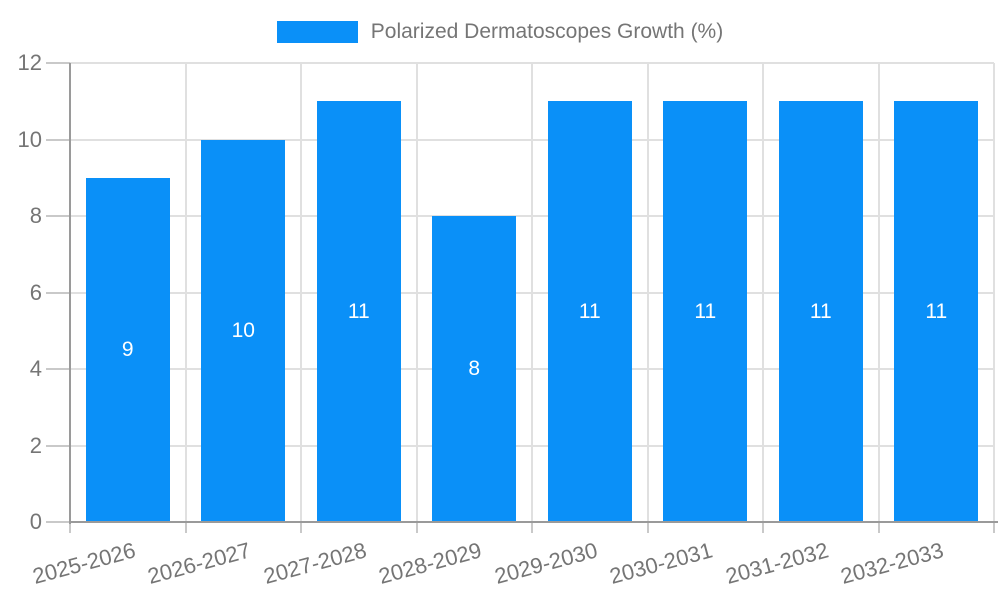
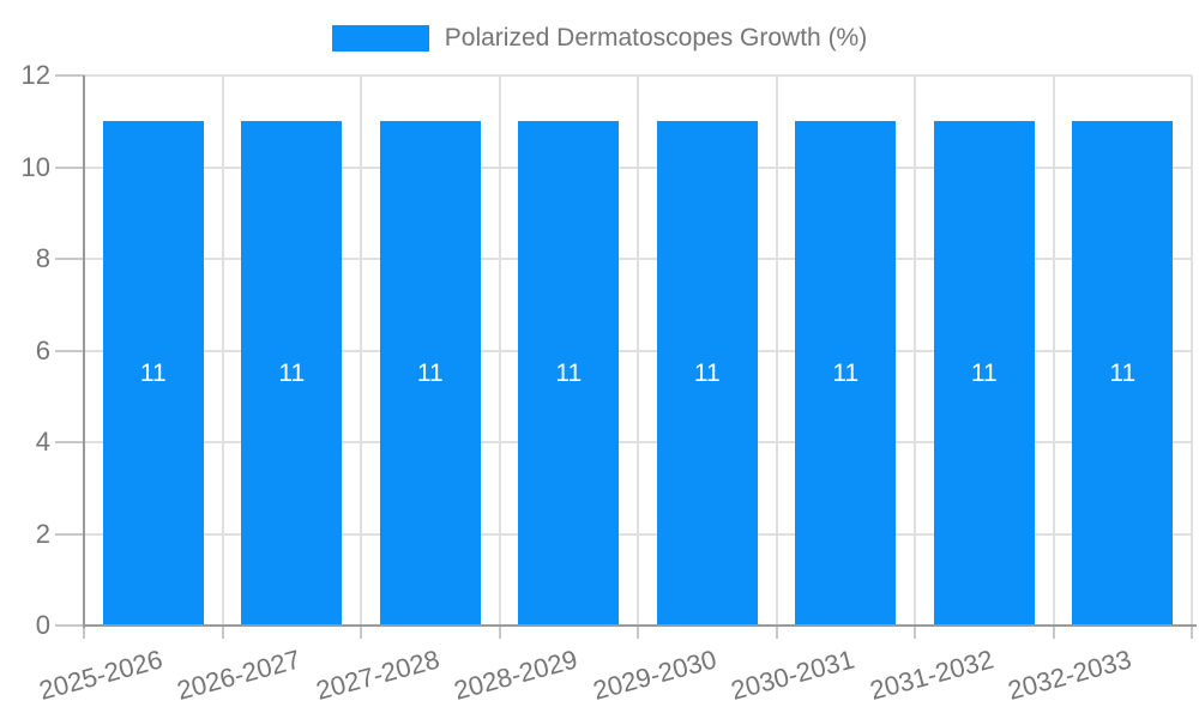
2025-2026: 9 -> 11
2026-2027: 10 -> 11
2028-2029: 8 -> 11
